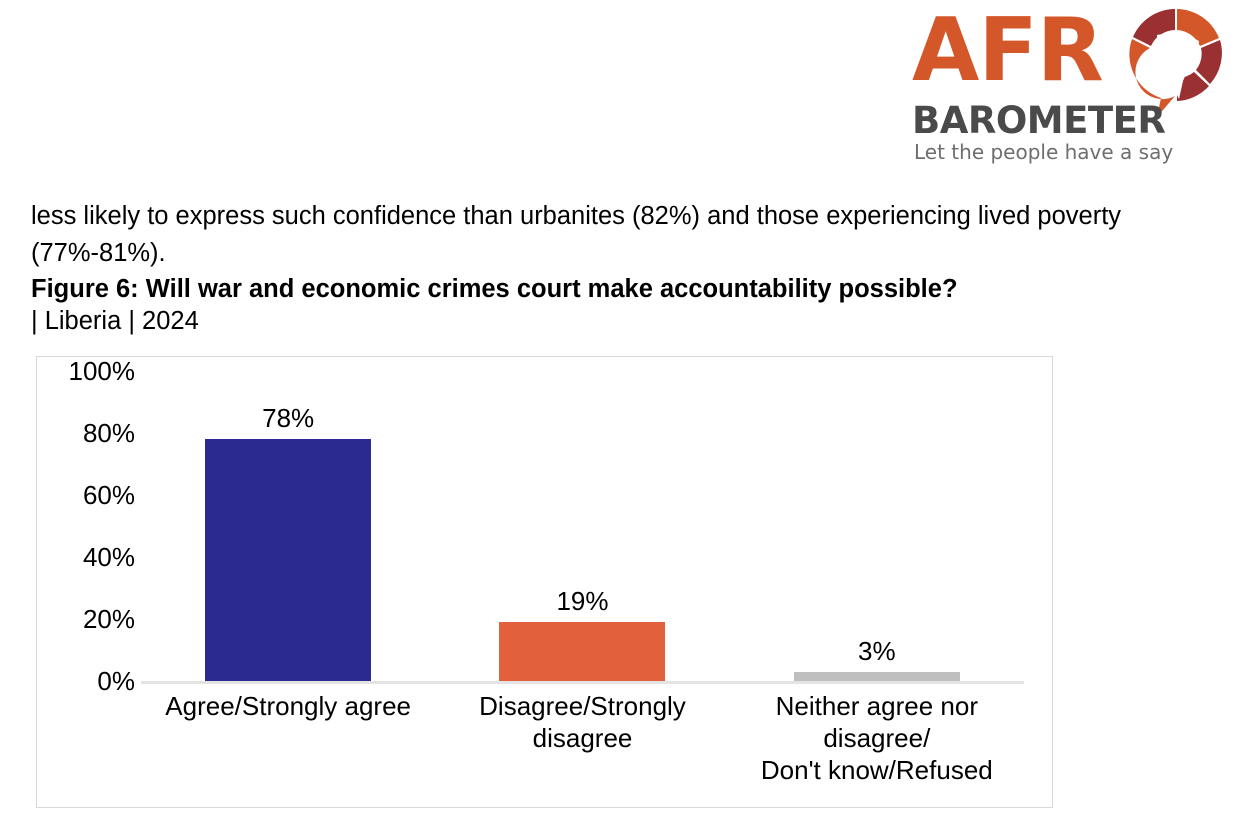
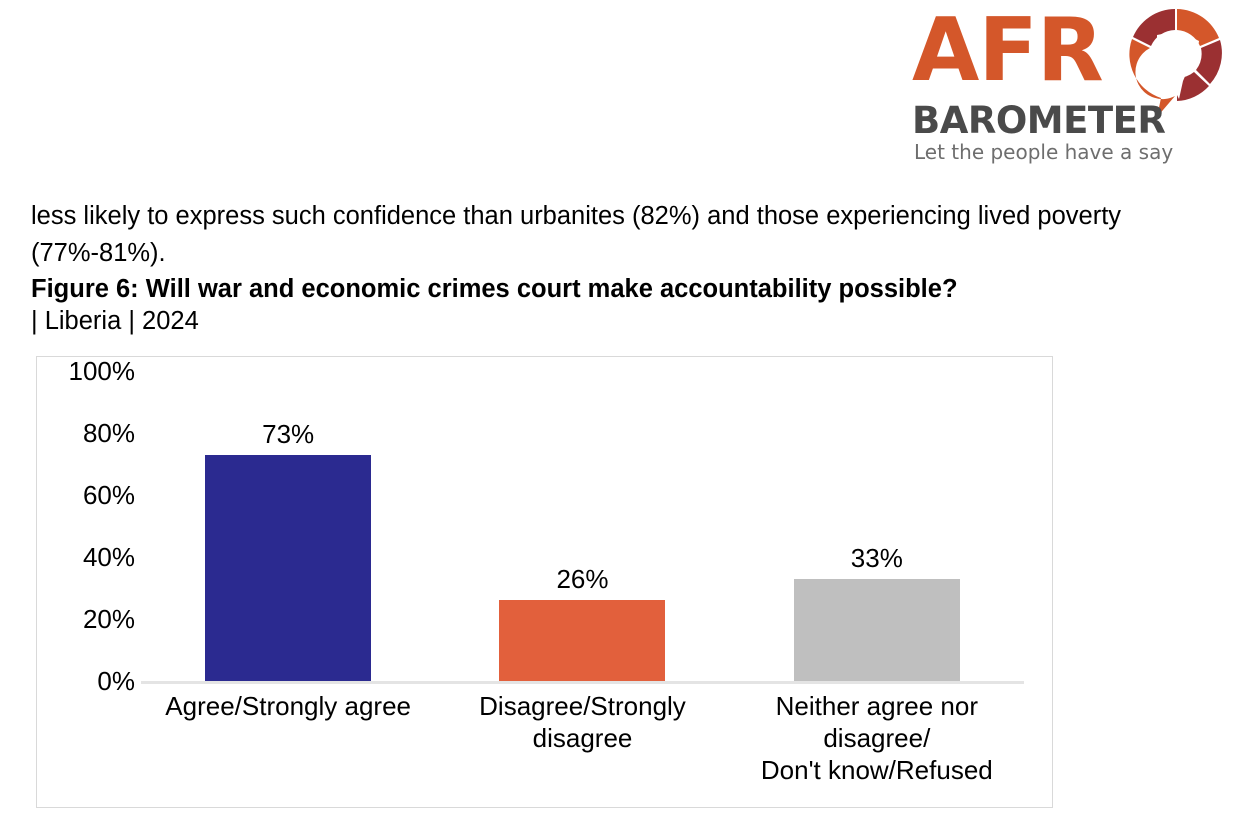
Agree/Strongly agree: 78% -> 73%
Disagree/Strongly disagree: 19% -> 26%
Neither agree nor disagree/ Don't know/Refused: 3% -> 33%
